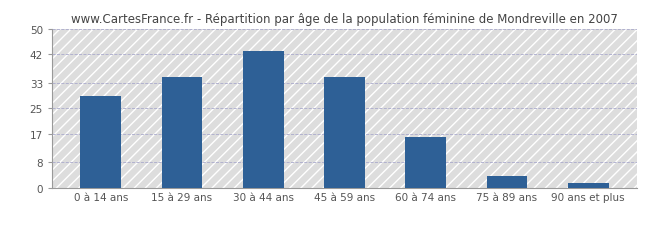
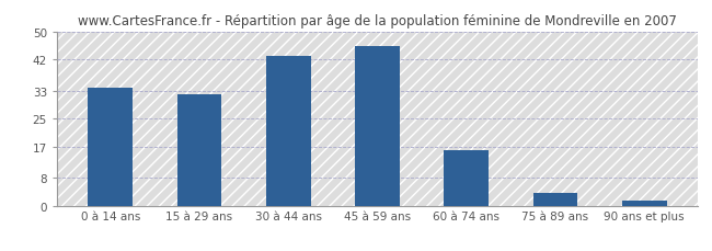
0 à 14 ans: 29.0 -> 34.0
15 à 29 ans: 35.0 -> 32.0
45 à 59 ans: 35.0 -> 46.0
